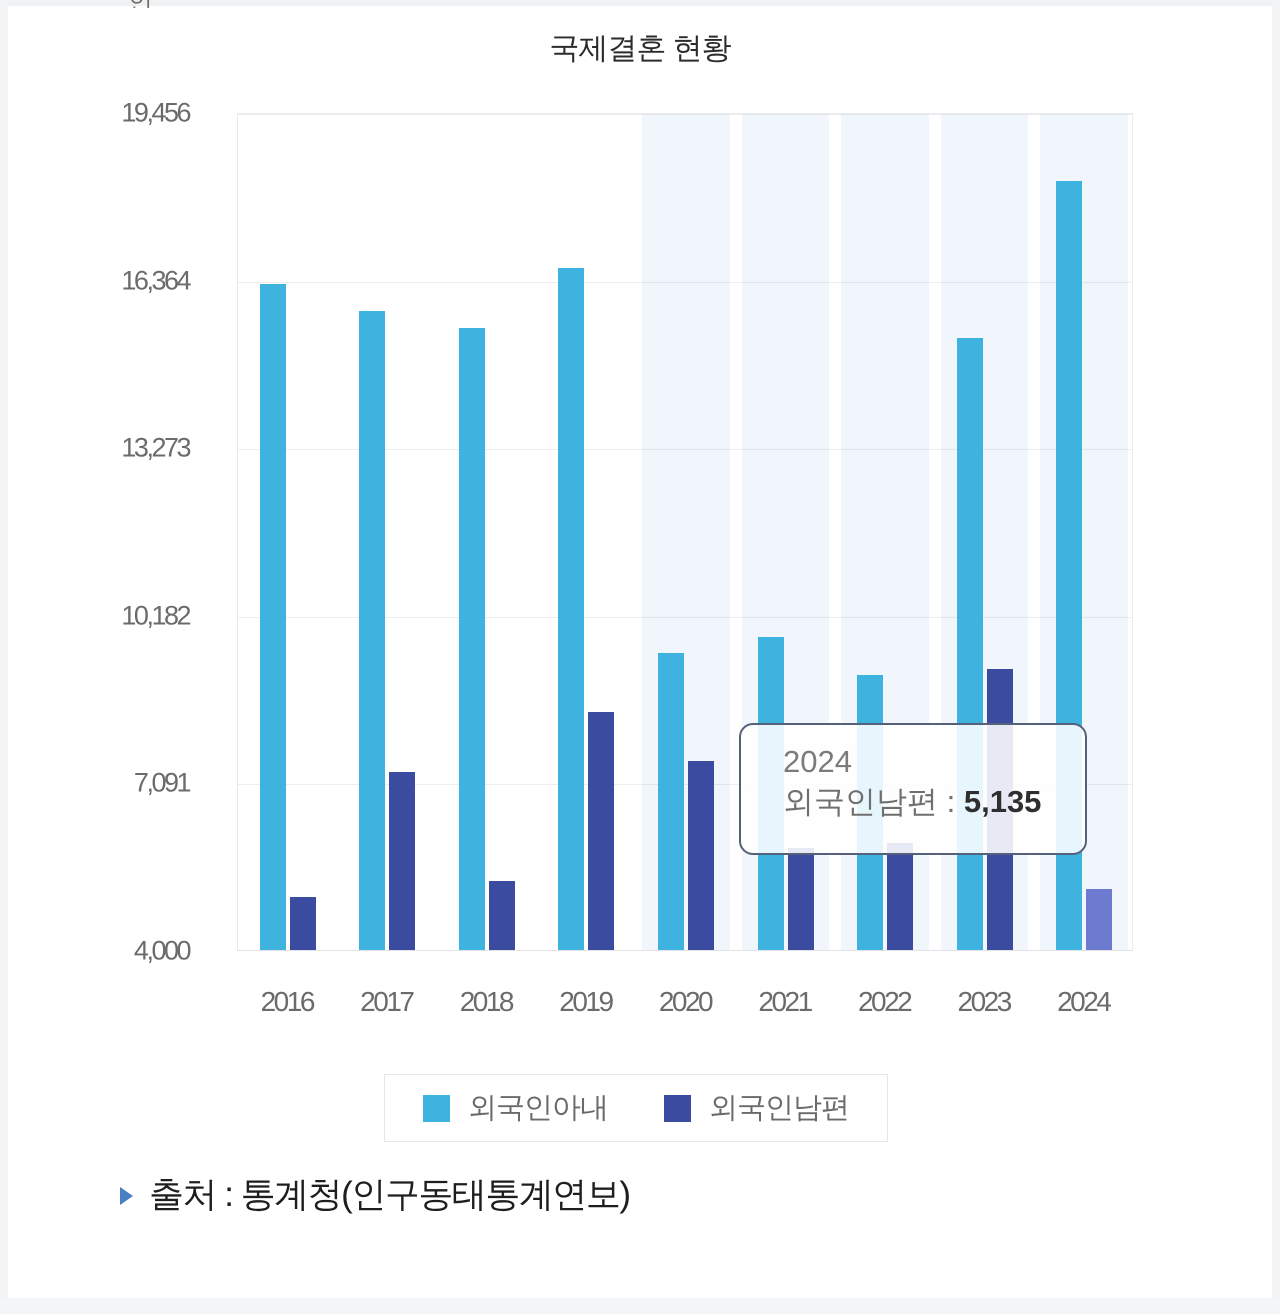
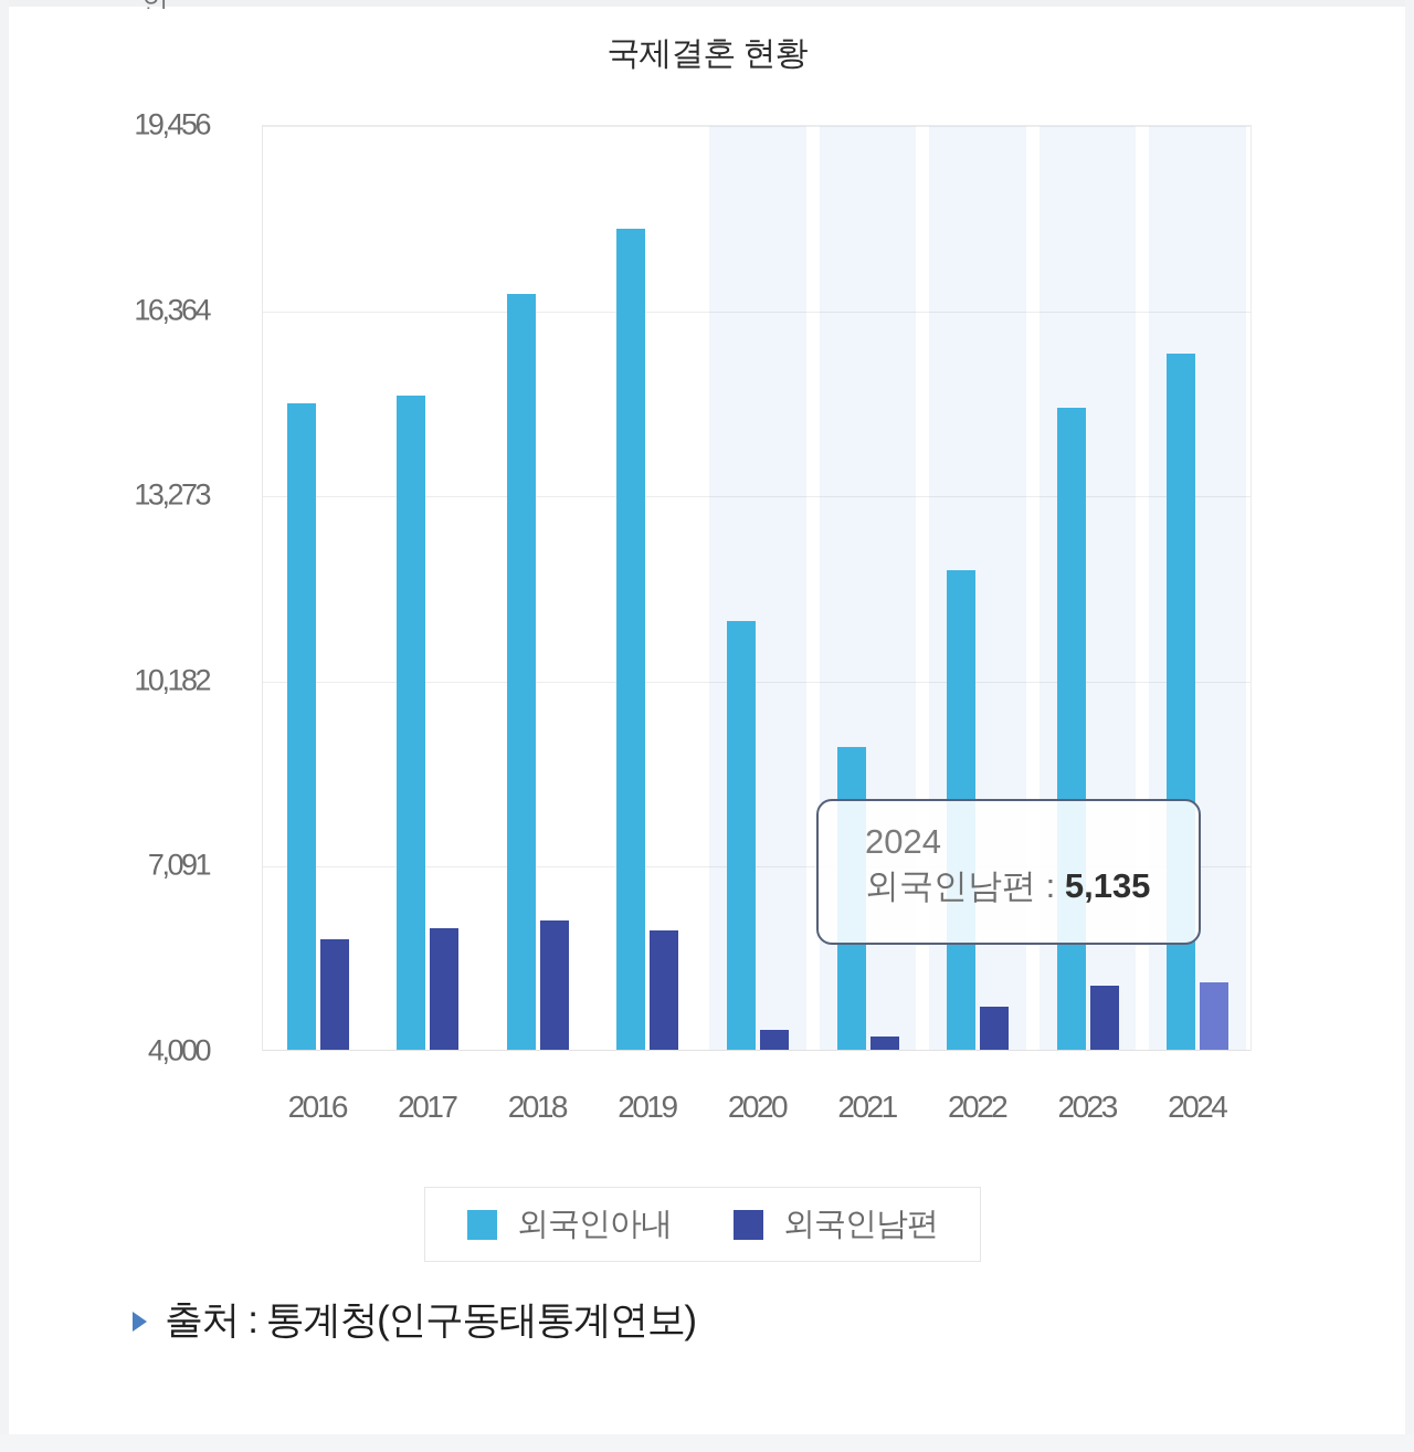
외국인아내/2016: 16300 -> 14800
외국인남편/2016: 5000 -> 5900
외국인아내/2017: 15800 -> 14900
외국인남편/2017: 7300 -> 6000
외국인아내/2018: 15500 -> 16600
외국인남편/2018: 5300 -> 6200
외국인아내/2019: 16600 -> 17700
외국인남편/2019: 8400 -> 6000
외국인아내/2020: 9500 -> 11200
외국인남편/2020: 7500 -> 4400
외국인아내/2021: 9800 -> 9100
외국인남편/2021: 5900 -> 4200
외국인아내/2022: 9100 -> 12000
외국인남편/2022: 6000 -> 4700
외국인아내/2023: 15300 -> 14700
외국인남편/2023: 9200 -> 5100
외국인아내/2024: 18200 -> 15600
